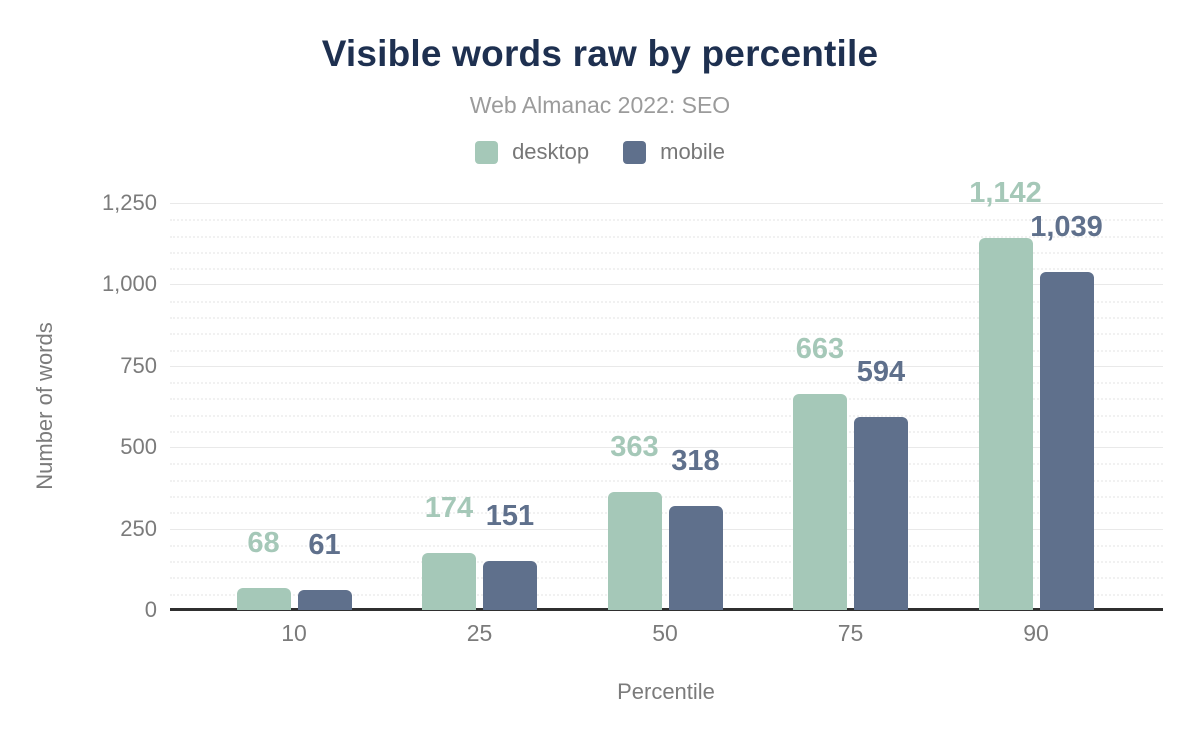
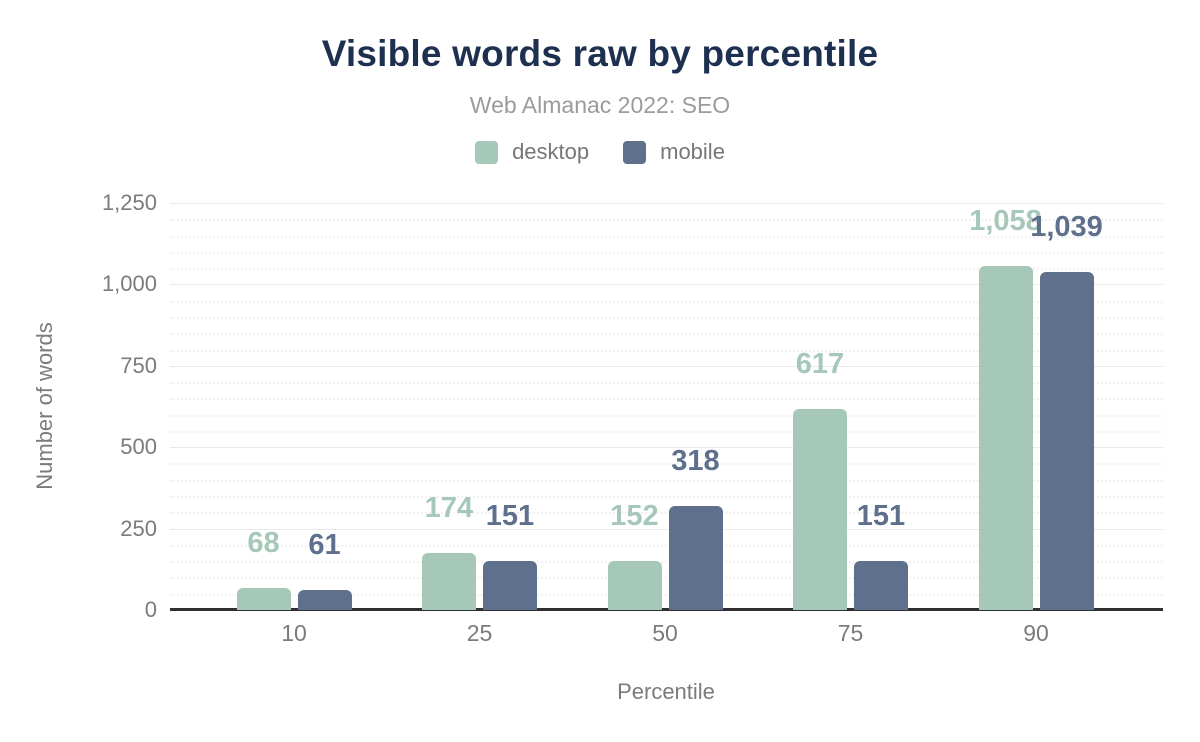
desktop/50: 363 -> 152
desktop/75: 663 -> 617
mobile/75: 594 -> 151
desktop/90: 1,142 -> 1,058
